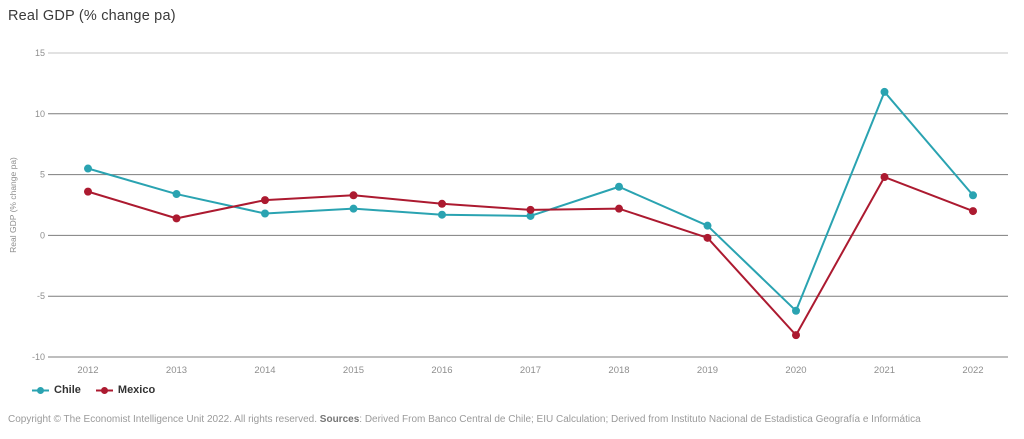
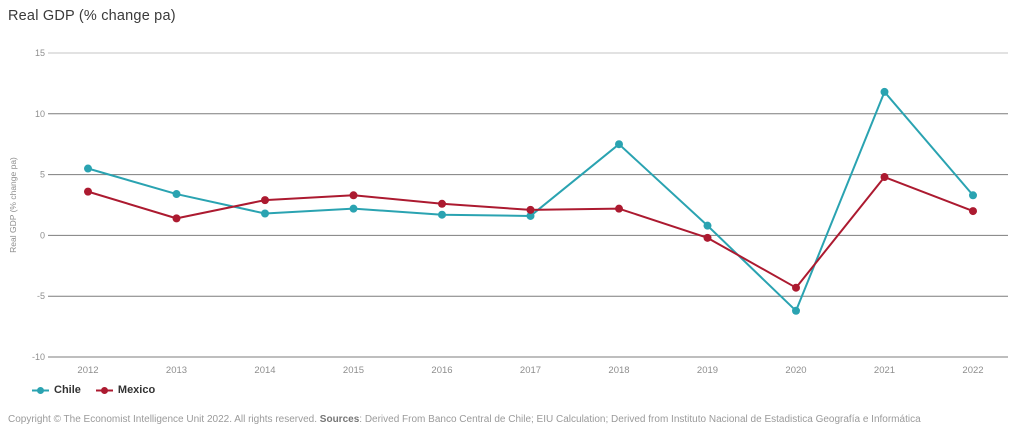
Chile/2018: 4.0 -> 7.5
Mexico/2020: -8.2 -> -4.3
